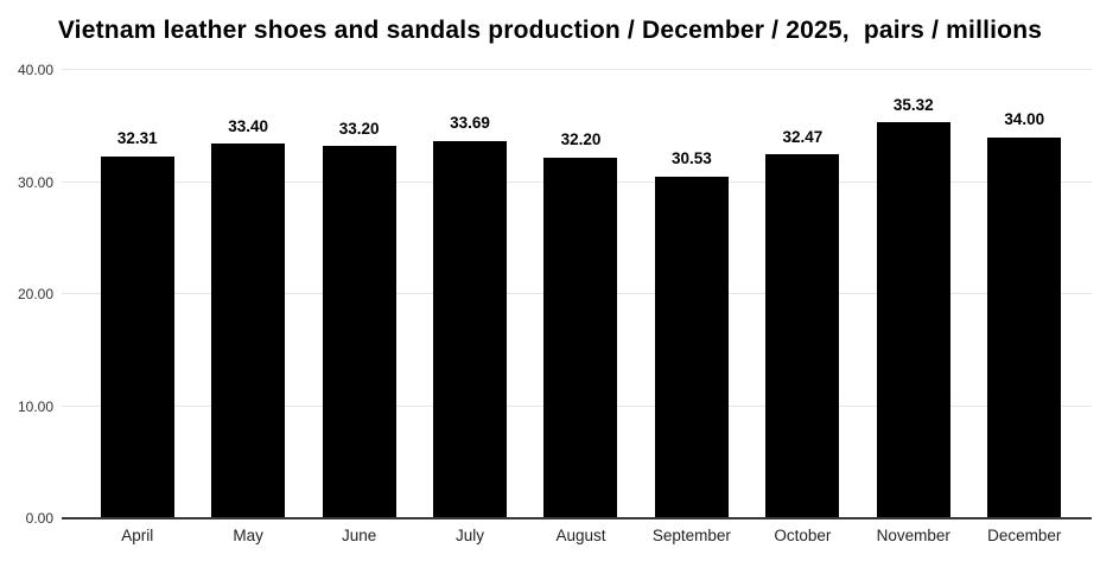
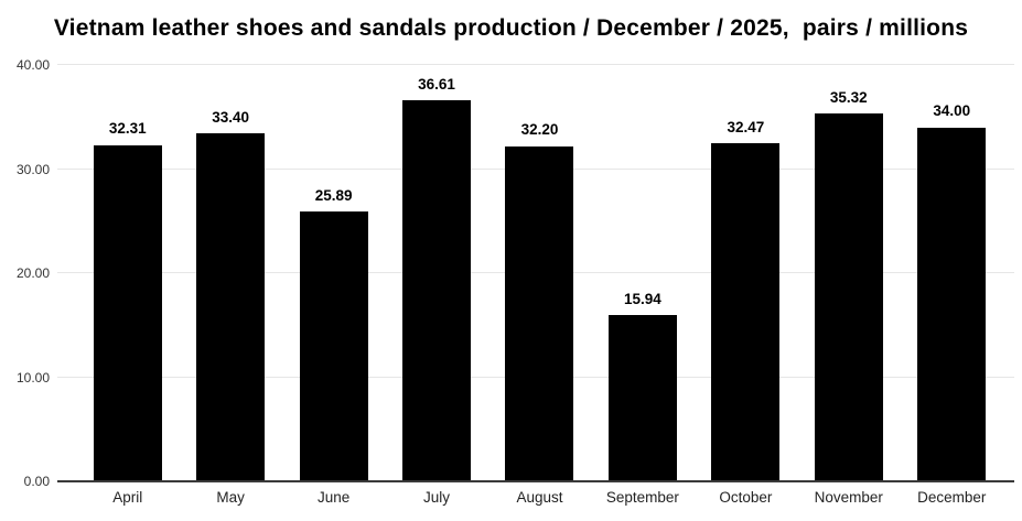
June: 33.20 -> 25.89
July: 33.69 -> 36.61
September: 30.53 -> 15.94
